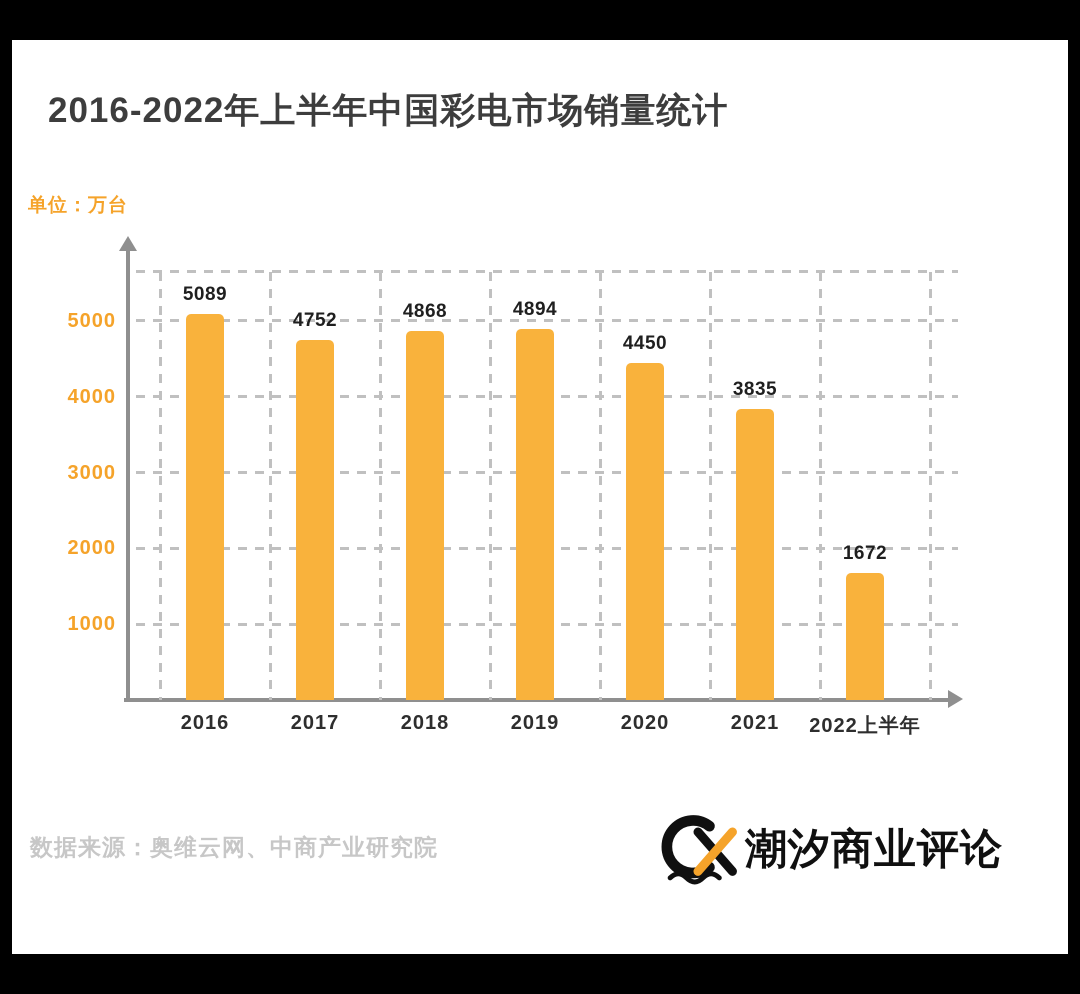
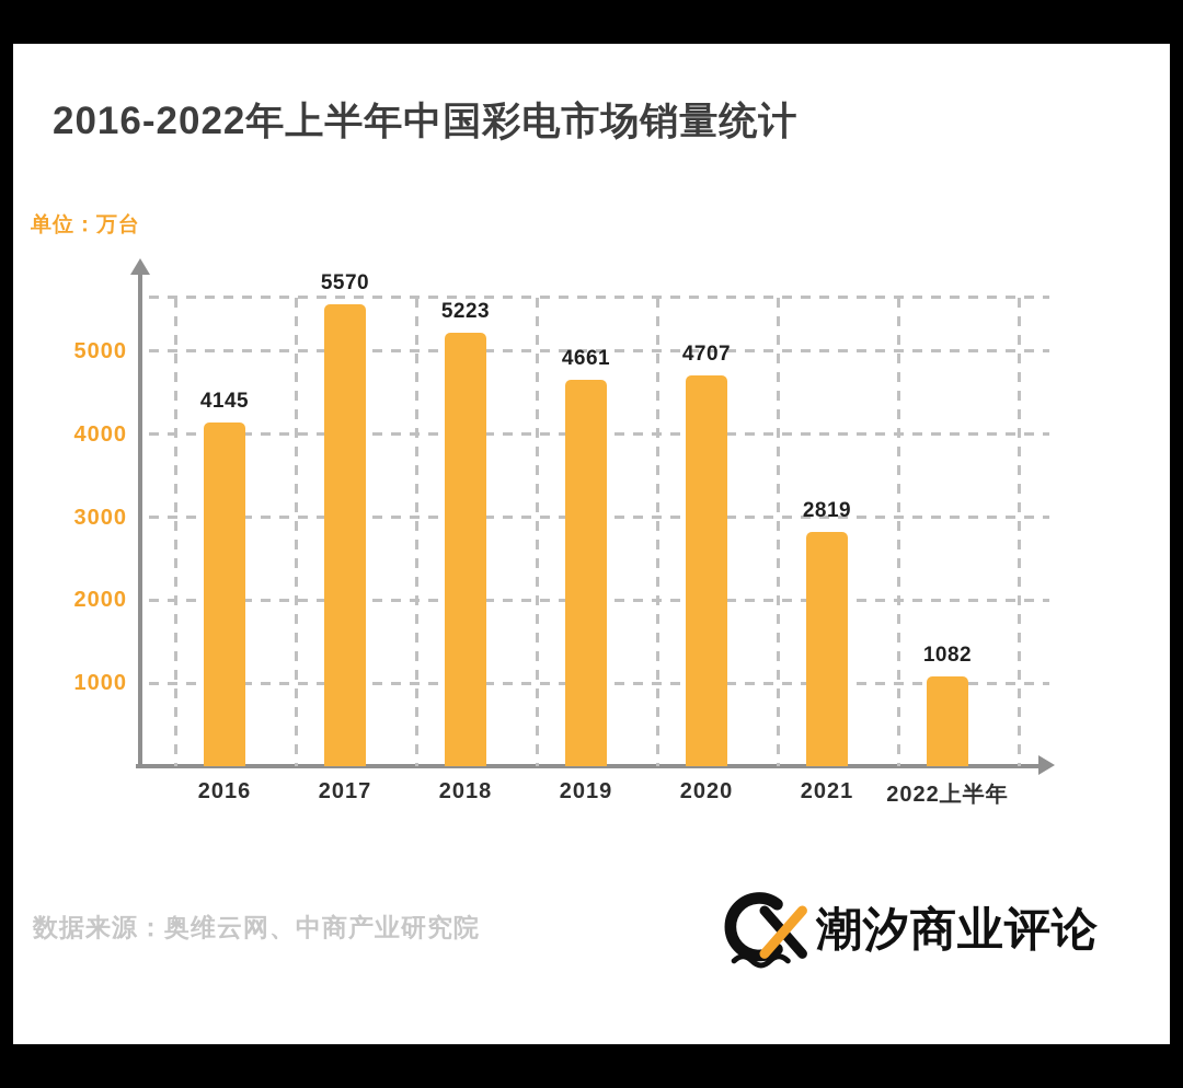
2016: 5089 -> 4145
2017: 4752 -> 5570
2018: 4868 -> 5223
2019: 4894 -> 4661
2020: 4450 -> 4707
2021: 3835 -> 2819
2022上半年: 1672 -> 1082
